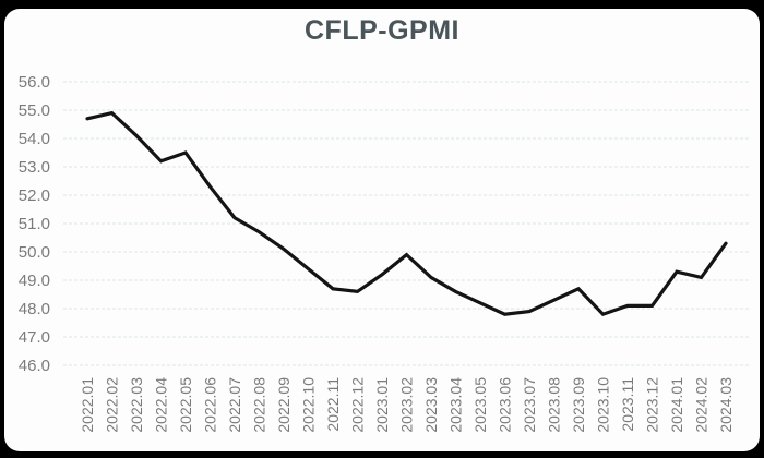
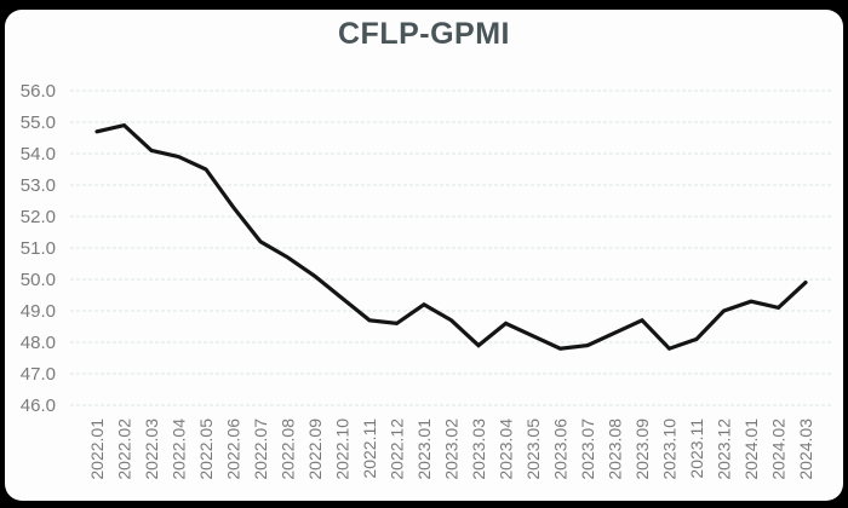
2022.04: 53.2 -> 53.9
2023.02: 49.9 -> 48.7
2023.03: 49.1 -> 47.9
2023.12: 48.1 -> 49.0
2024.03: 50.3 -> 49.9
